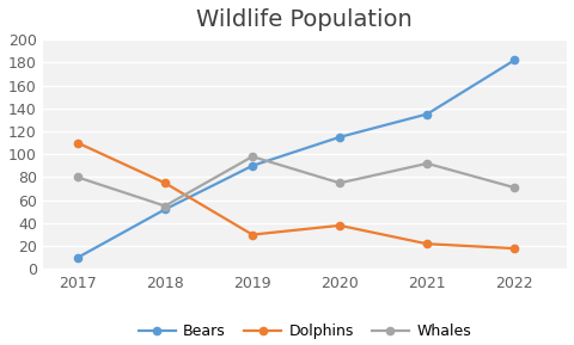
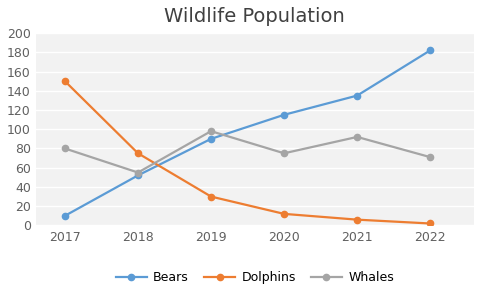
Dolphins/2017: 110 -> 150
Dolphins/2020: 38 -> 12
Dolphins/2021: 22 -> 6
Dolphins/2022: 18 -> 2
